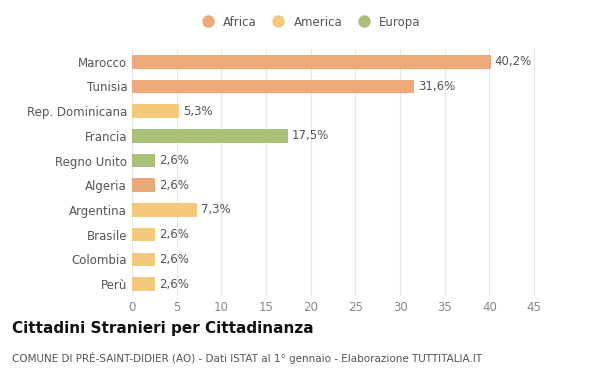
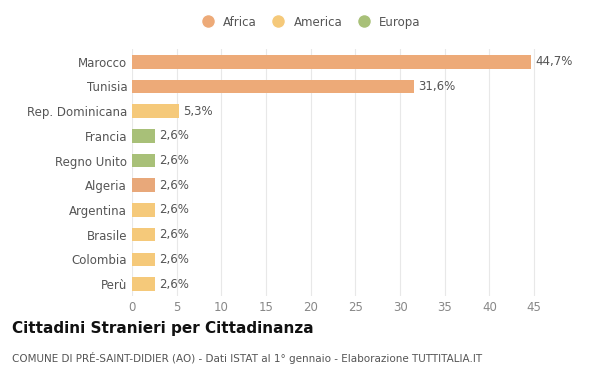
Marocco: 40,2% -> 44,7%
Francia: 17,5% -> 2,6%
Argentina: 7,3% -> 2,6%
